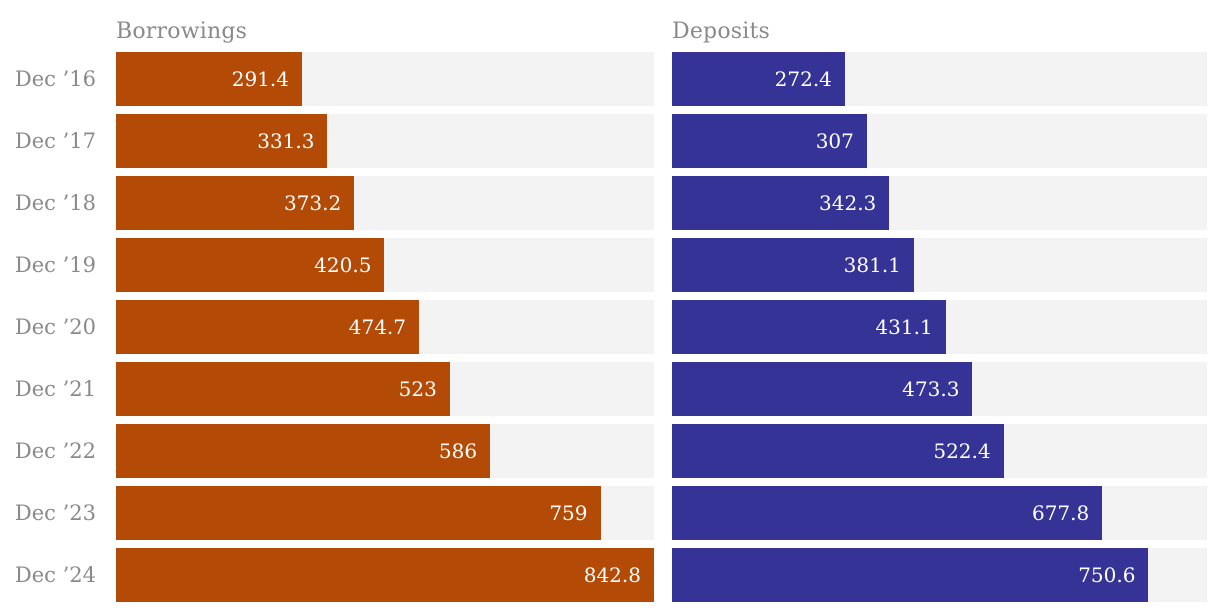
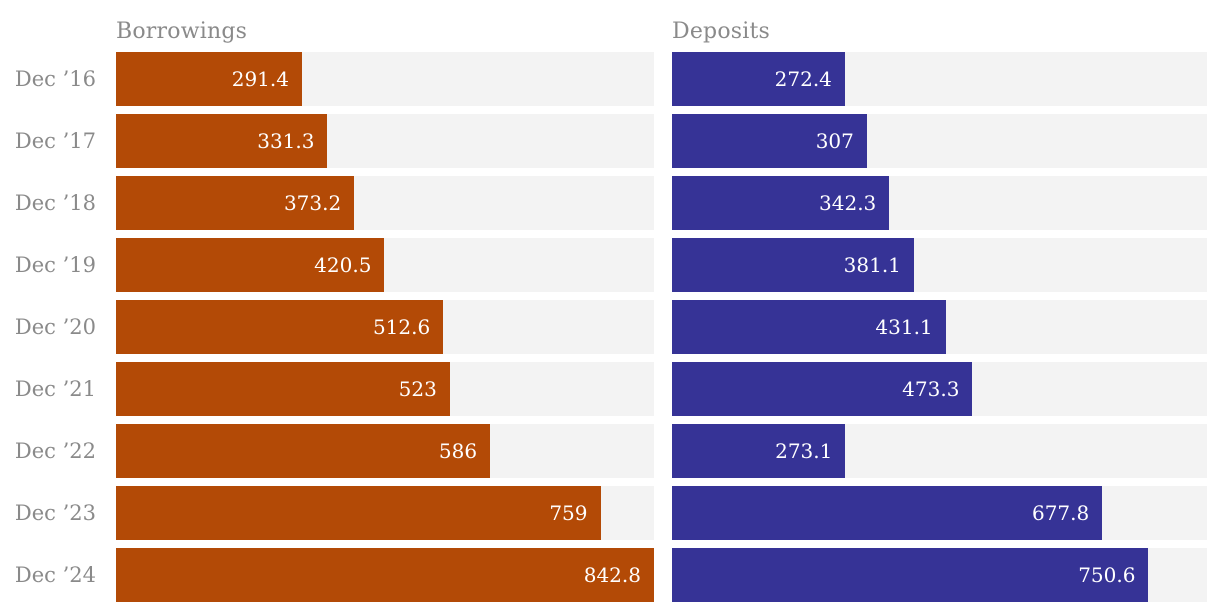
Borrowings/Dec ’20: 474.7 -> 512.6
Deposits/Dec ’22: 522.4 -> 273.1
